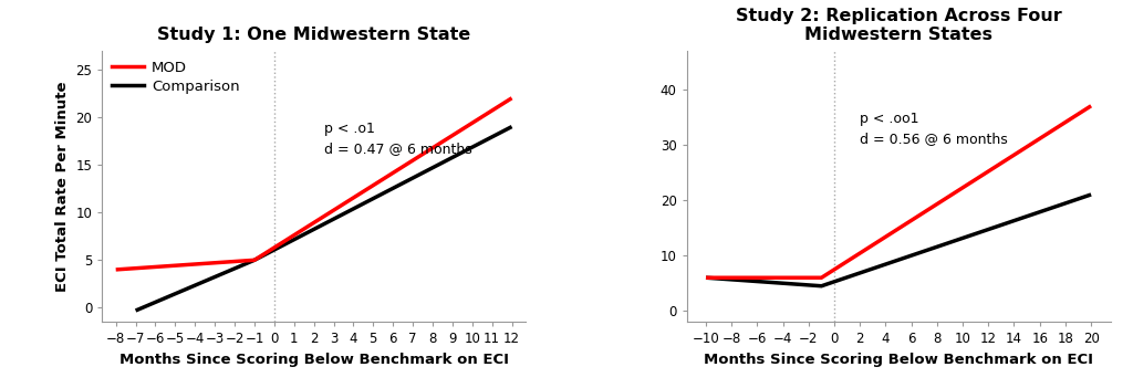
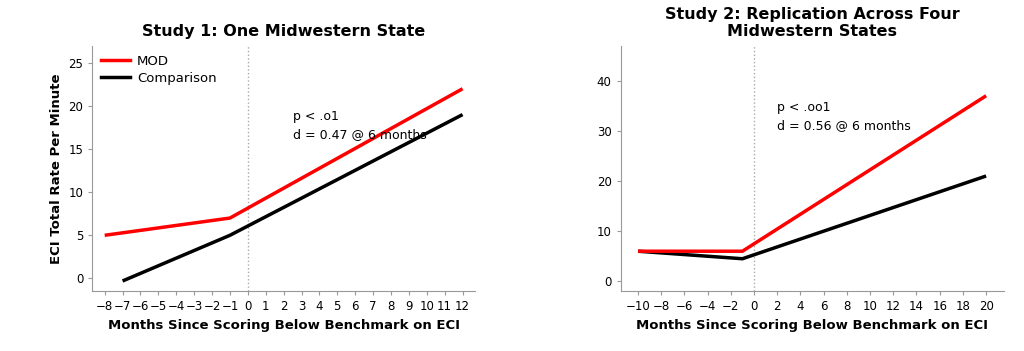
Study 1: One Midwestern State/MOD/−8: 4 -> 5
Study 1: One Midwestern State/MOD/−1: 5 -> 7
